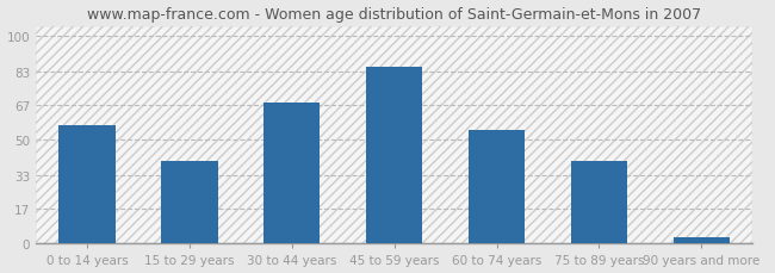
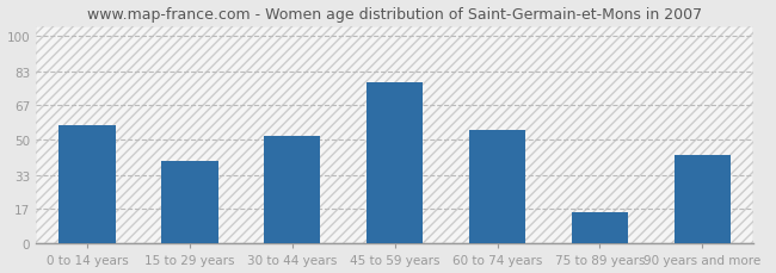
30 to 44 years: 68 -> 52
45 to 59 years: 85 -> 78
75 to 89 years: 40 -> 15
90 years and more: 3 -> 43
